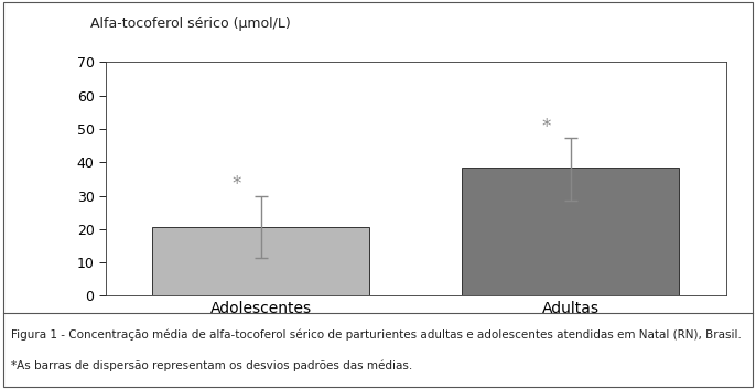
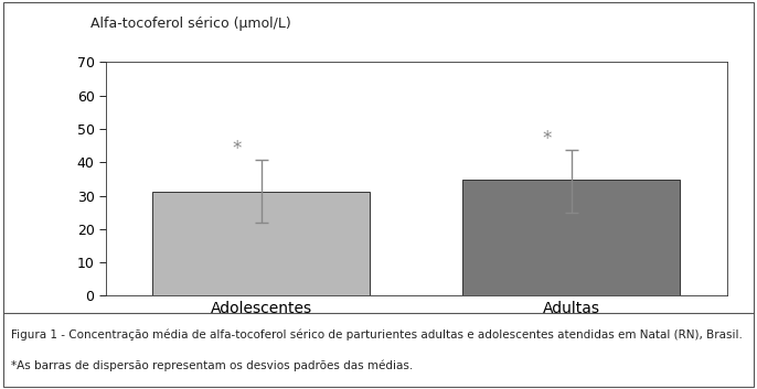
Adolescentes: 20.5 -> 31.2
Adultas: 38.5 -> 34.8
